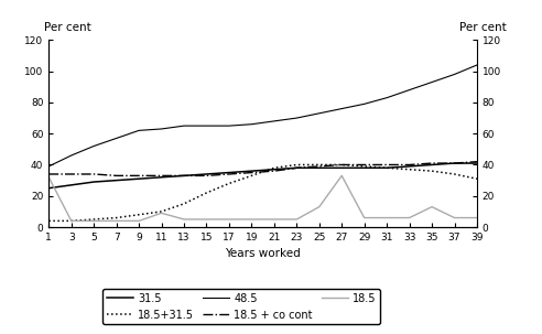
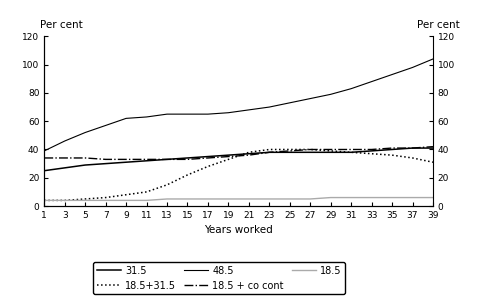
18.5/1: 32 -> 4
18.5/11: 9 -> 4
18.5/25: 13 -> 5
18.5/27: 33 -> 5
18.5/35: 13 -> 6
